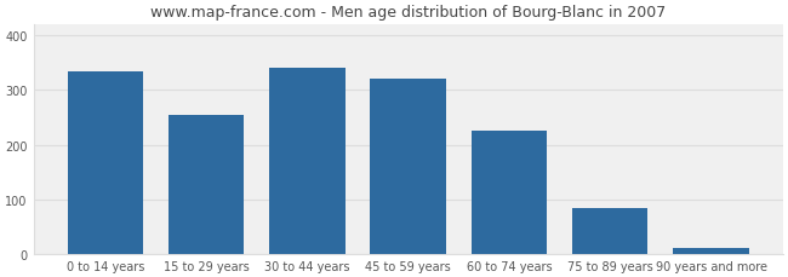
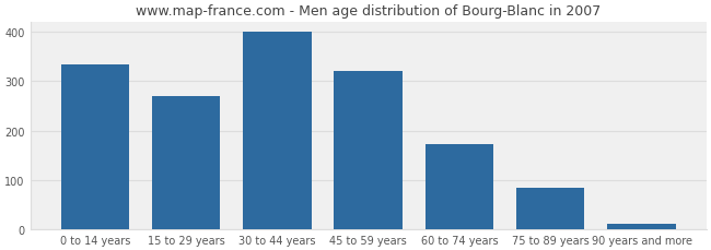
15 to 29 years: 255 -> 270
30 to 44 years: 340 -> 400
60 to 74 years: 225 -> 172
